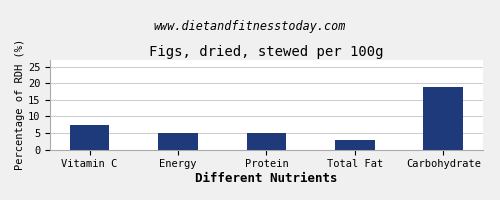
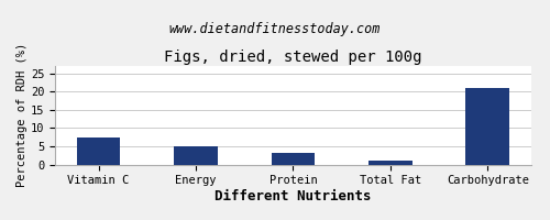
Protein: 5.0 -> 3.1
Total Fat: 3.0 -> 1.1
Carbohydrate: 19.0 -> 21.0
